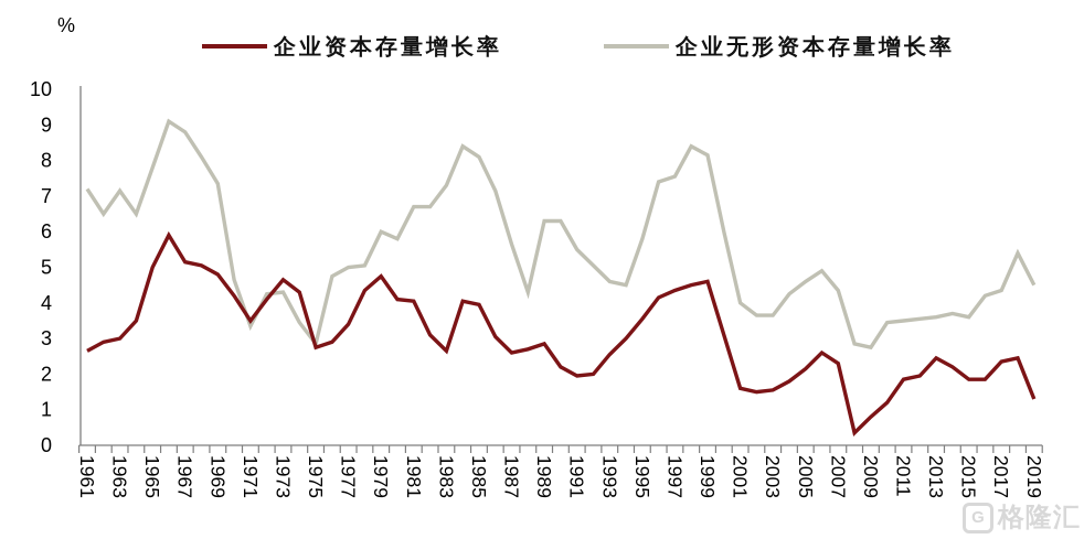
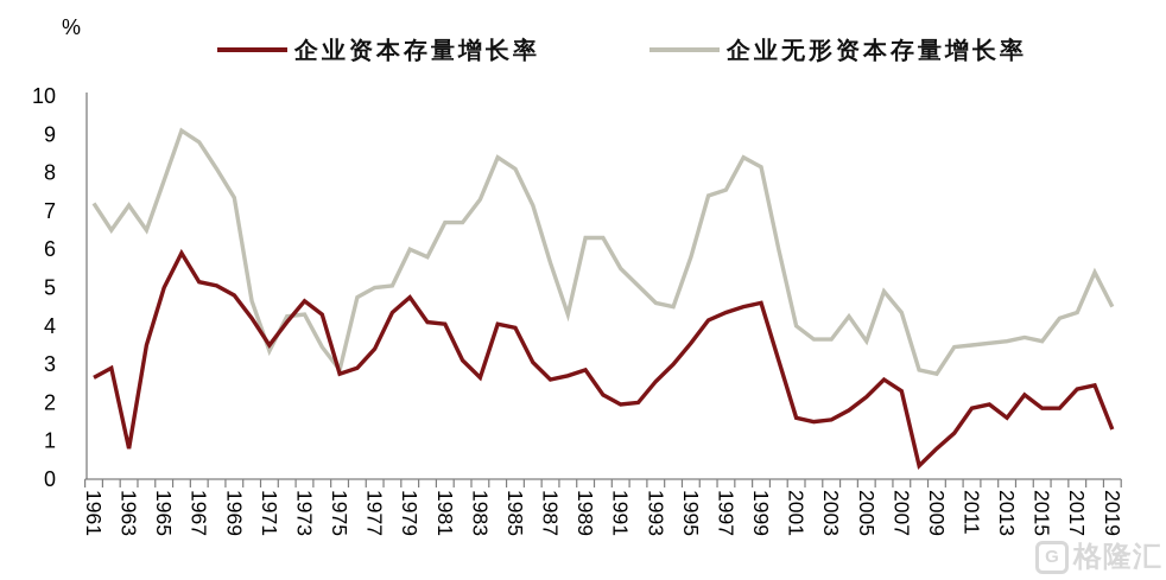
企业资本存量增长率/1963: 3.0 -> 0.8
企业无形资本存量增长率/2005: 4.6 -> 3.6
企业资本存量增长率/2013: 2.5 -> 1.6
